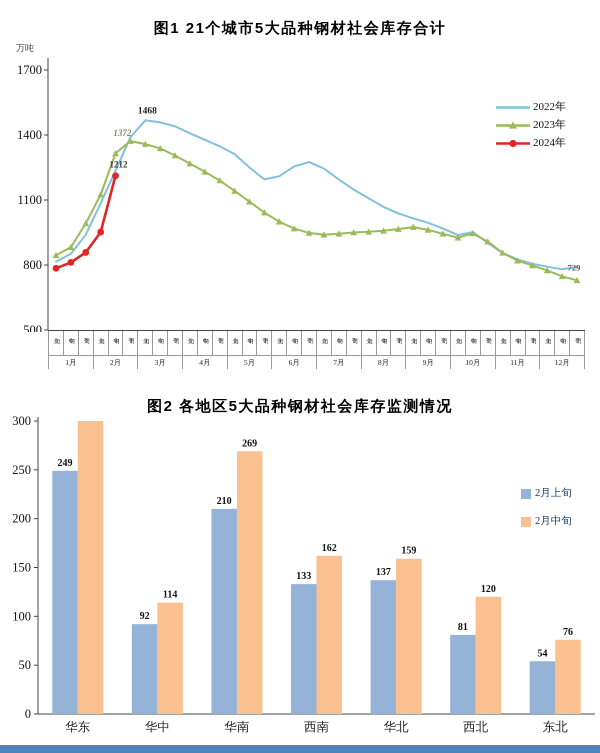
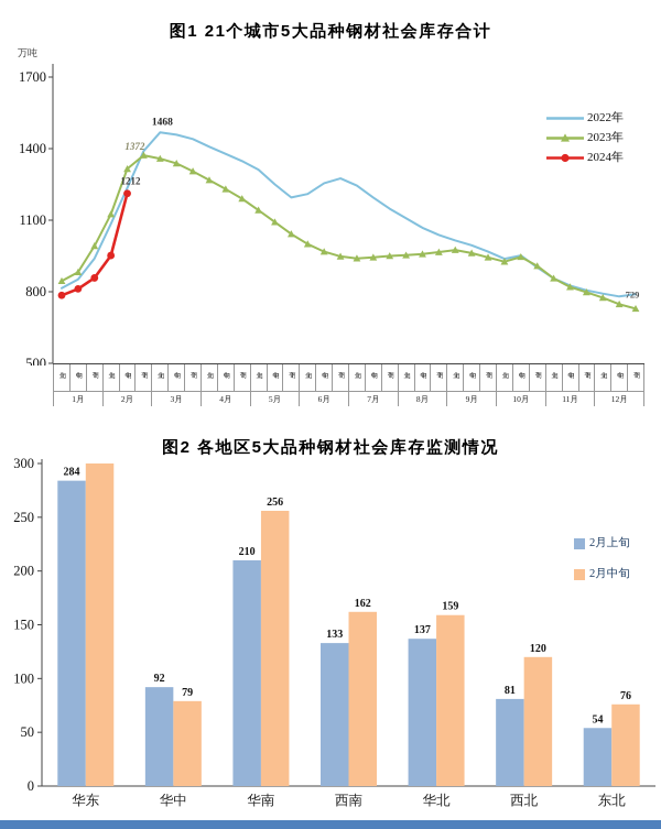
图2 各地区5大品种钢材社会库存监测情况/2月上旬/华东: 249 -> 284
图2 各地区5大品种钢材社会库存监测情况/2月中旬/华中: 114 -> 79
图2 各地区5大品种钢材社会库存监测情况/2月中旬/华南: 269 -> 256
